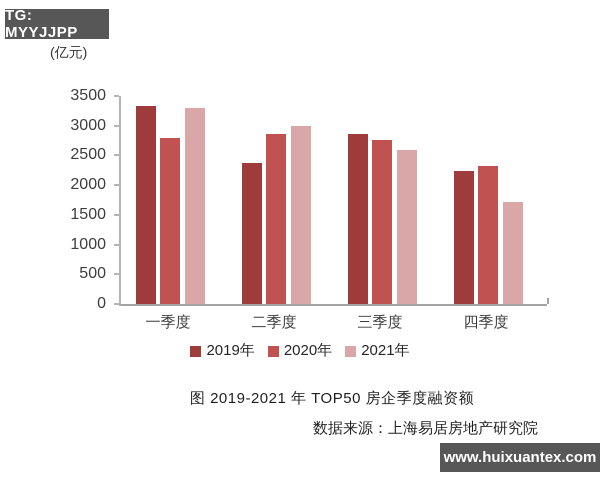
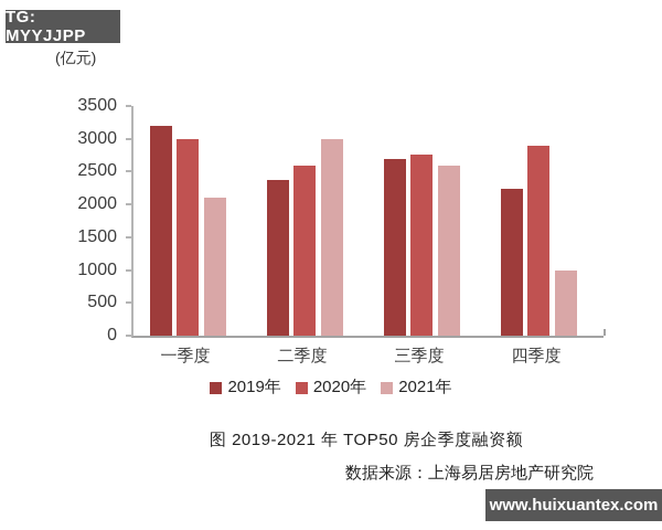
2019年/一季度: 3300 -> 3200
2020年/一季度: 2800 -> 3000
2021年/一季度: 3300 -> 2100
2020年/二季度: 2900 -> 2600
2019年/三季度: 2900 -> 2700
2020年/四季度: 2300 -> 2900
2021年/四季度: 1700 -> 1000
